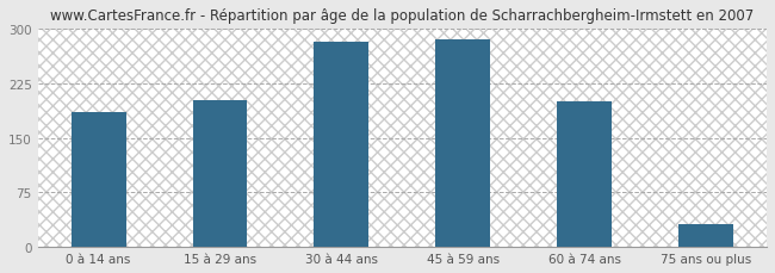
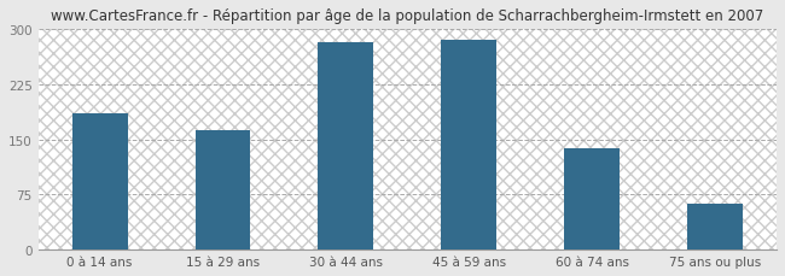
15 à 29 ans: 202 -> 163
60 à 74 ans: 200 -> 138
75 ans ou plus: 32 -> 63
